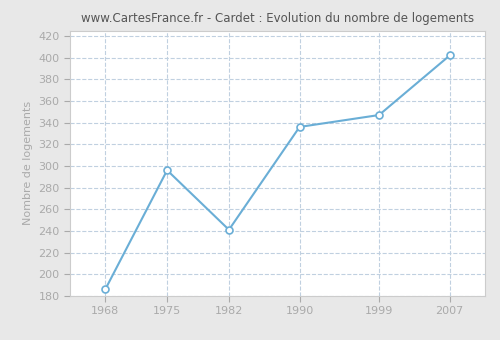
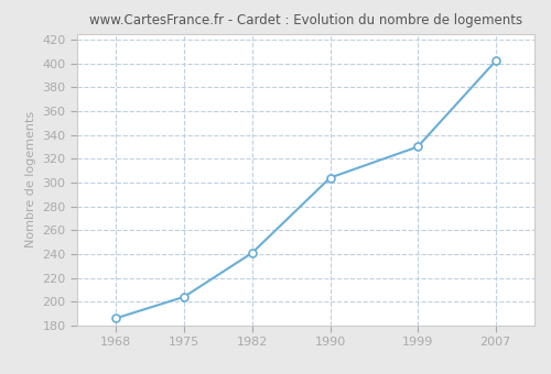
1975: 296 -> 204
1990: 336 -> 304
1999: 347 -> 330
